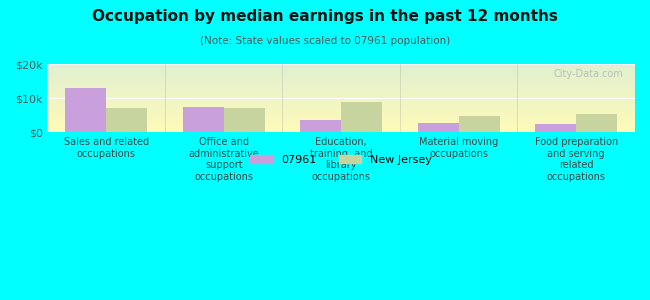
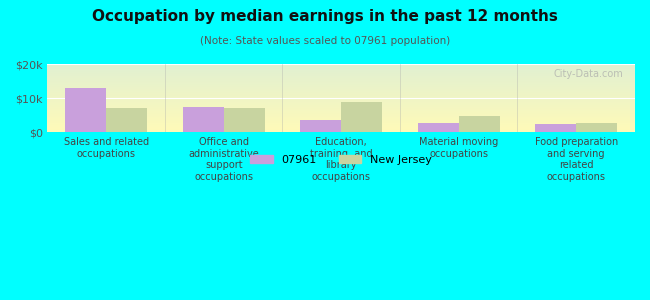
New Jersey/Food preparation and serving related occupations: $5.5k -> $2.8k
